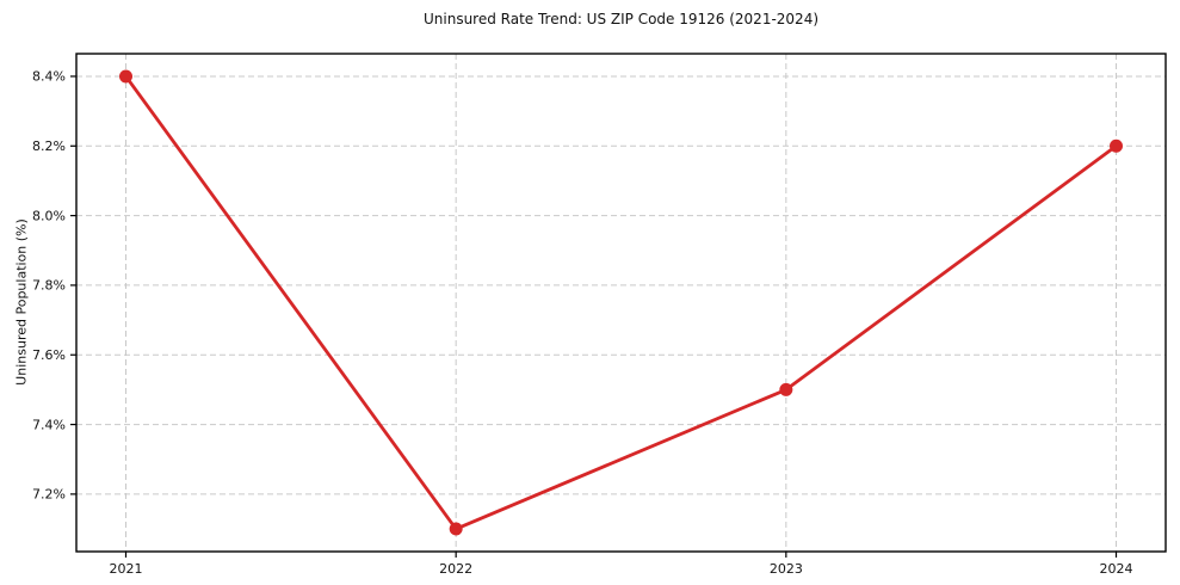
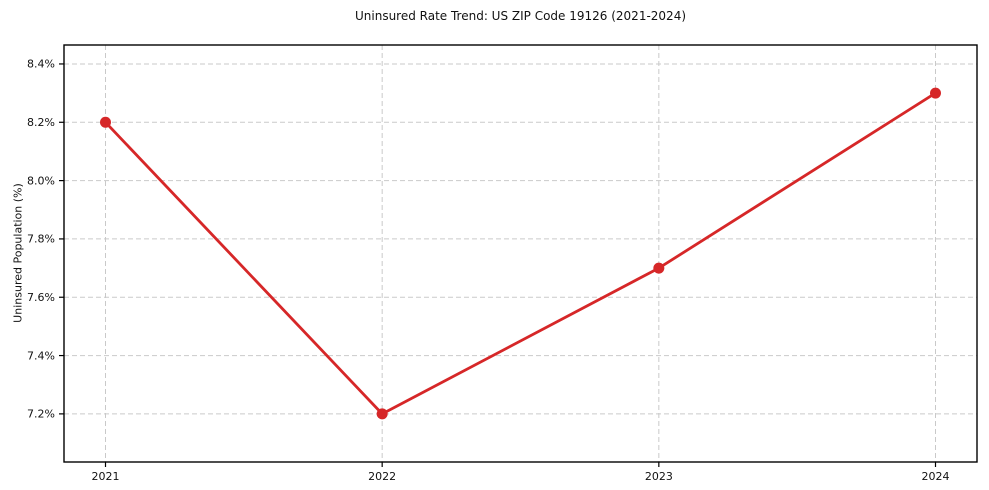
2021: 8.4% -> 8.2%
2022: 7.1% -> 7.2%
2023: 7.5% -> 7.7%
2024: 8.2% -> 8.3%
